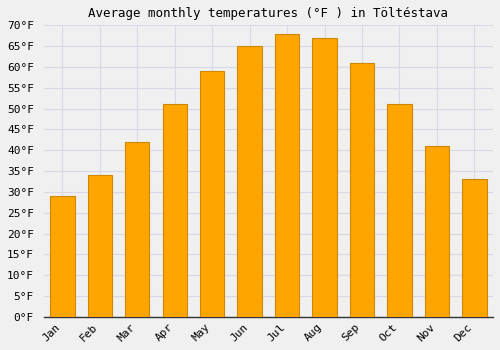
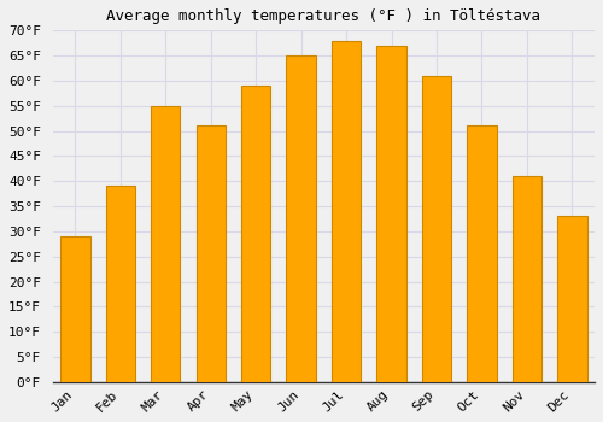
Feb: 34°F -> 39°F
Mar: 42°F -> 55°F
